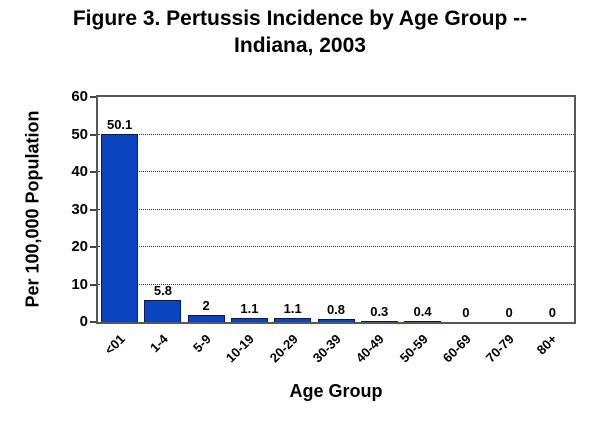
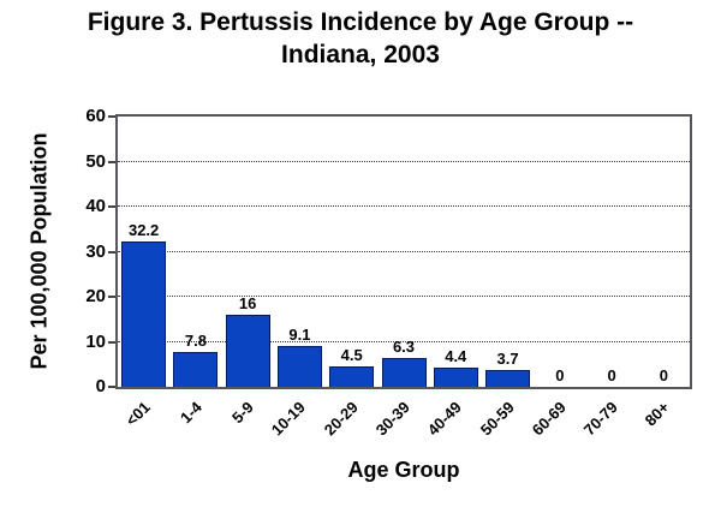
<01: 50.1 -> 32.2
1-4: 5.8 -> 7.8
5-9: 2 -> 16
10-19: 1.1 -> 9.1
20-29: 1.1 -> 4.5
30-39: 0.8 -> 6.3
40-49: 0.3 -> 4.4
50-59: 0.4 -> 3.7
